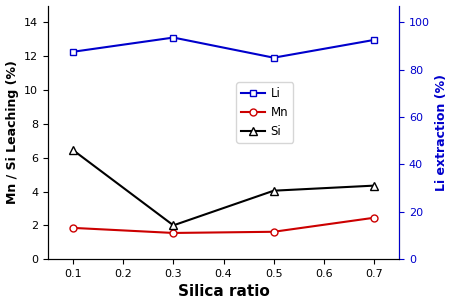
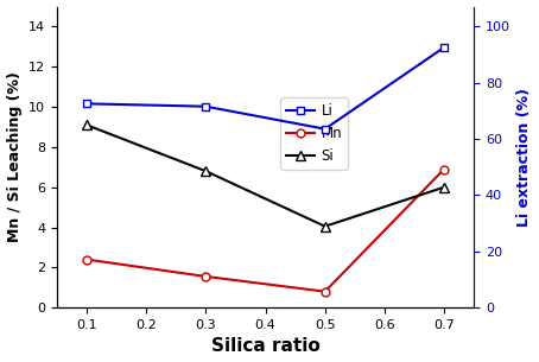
Li/0.1: 87.5 -> 72.5
Mn/0.1: 1.9 -> 2.4
Si/0.1: 6.5 -> 9.1
Li/0.3: 93.5 -> 71.5
Si/0.3: 2.0 -> 6.8
Li/0.5: 85.0 -> 63.5
Mn/0.5: 1.6 -> 0.8
Mn/0.7: 2.5 -> 6.9
Si/0.7: 4.3 -> 6.0
